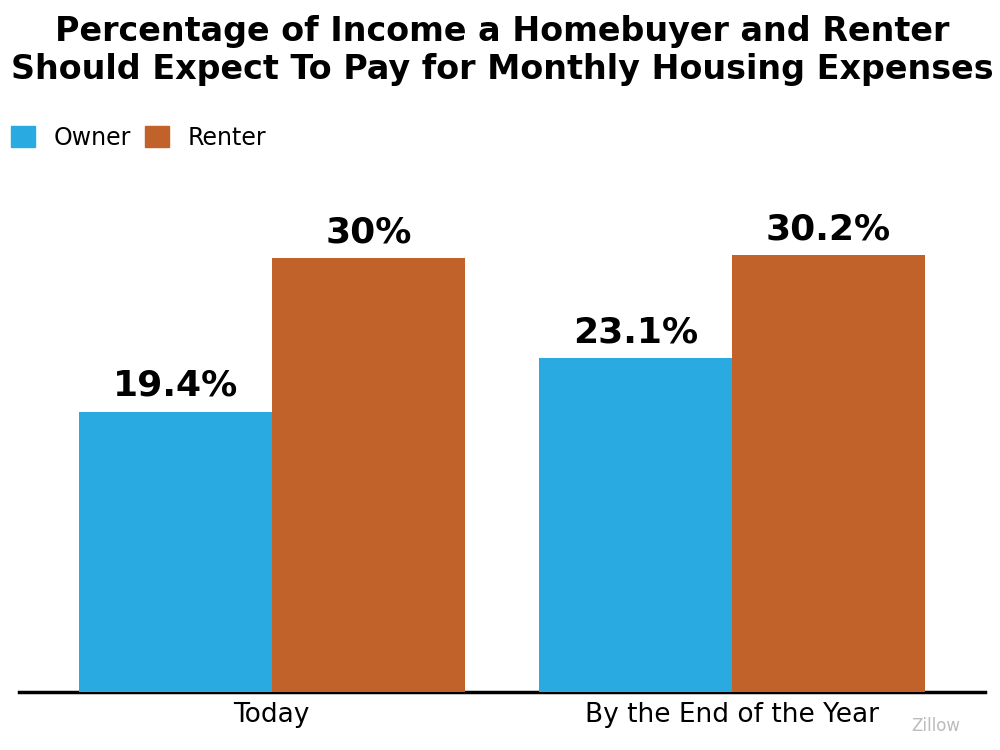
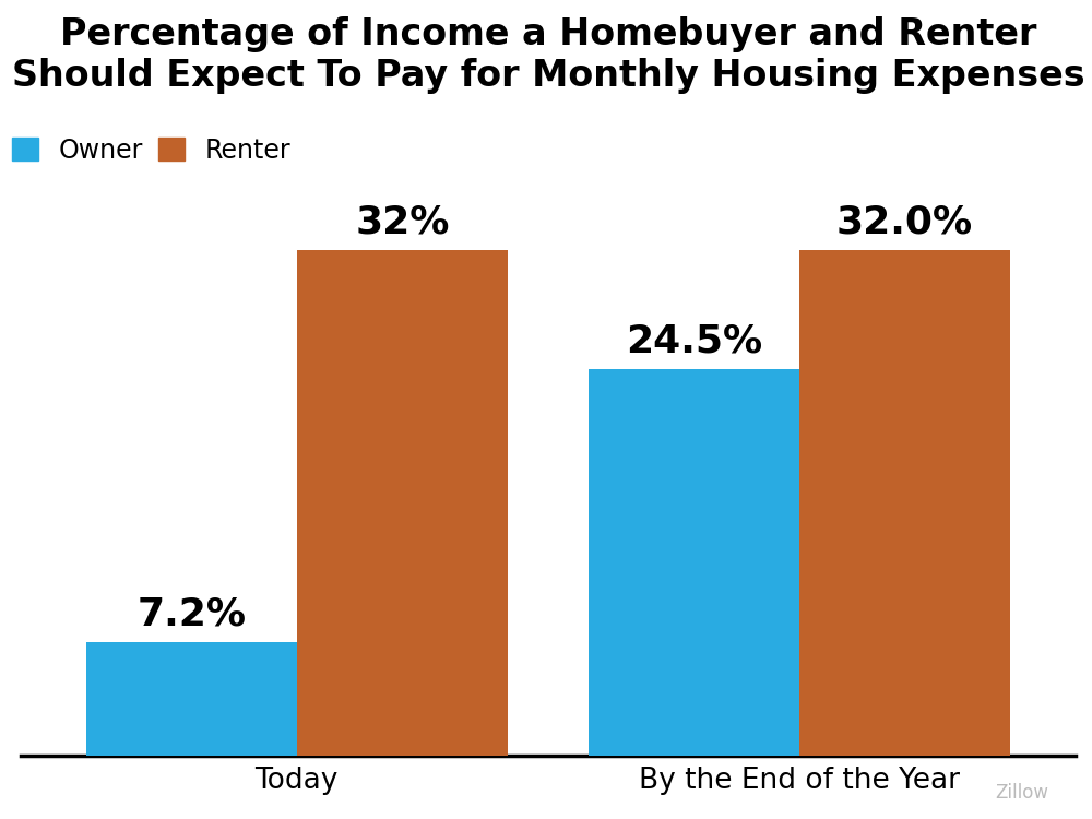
Owner/Today: 19.4% -> 7.2%
Renter/Today: 30% -> 32%
Owner/By the End of the Year: 23.1% -> 24.5%
Renter/By the End of the Year: 30.2% -> 32.0%
